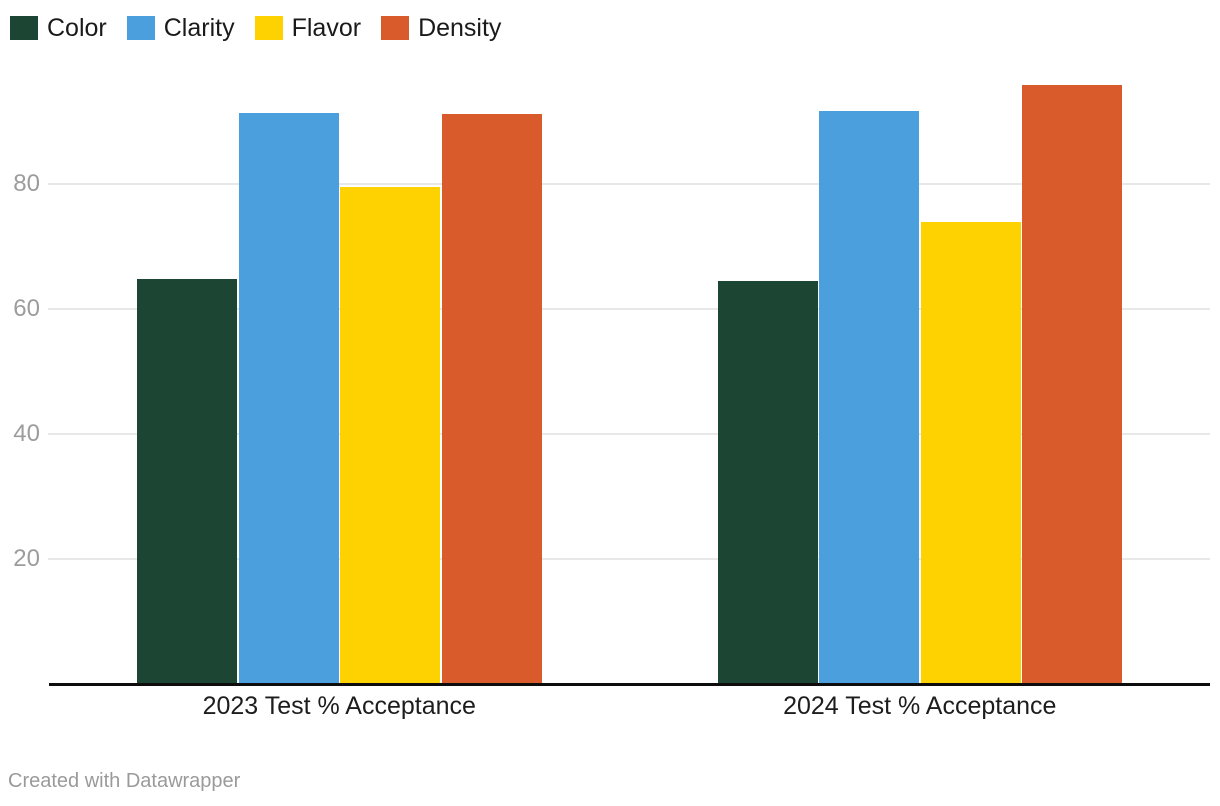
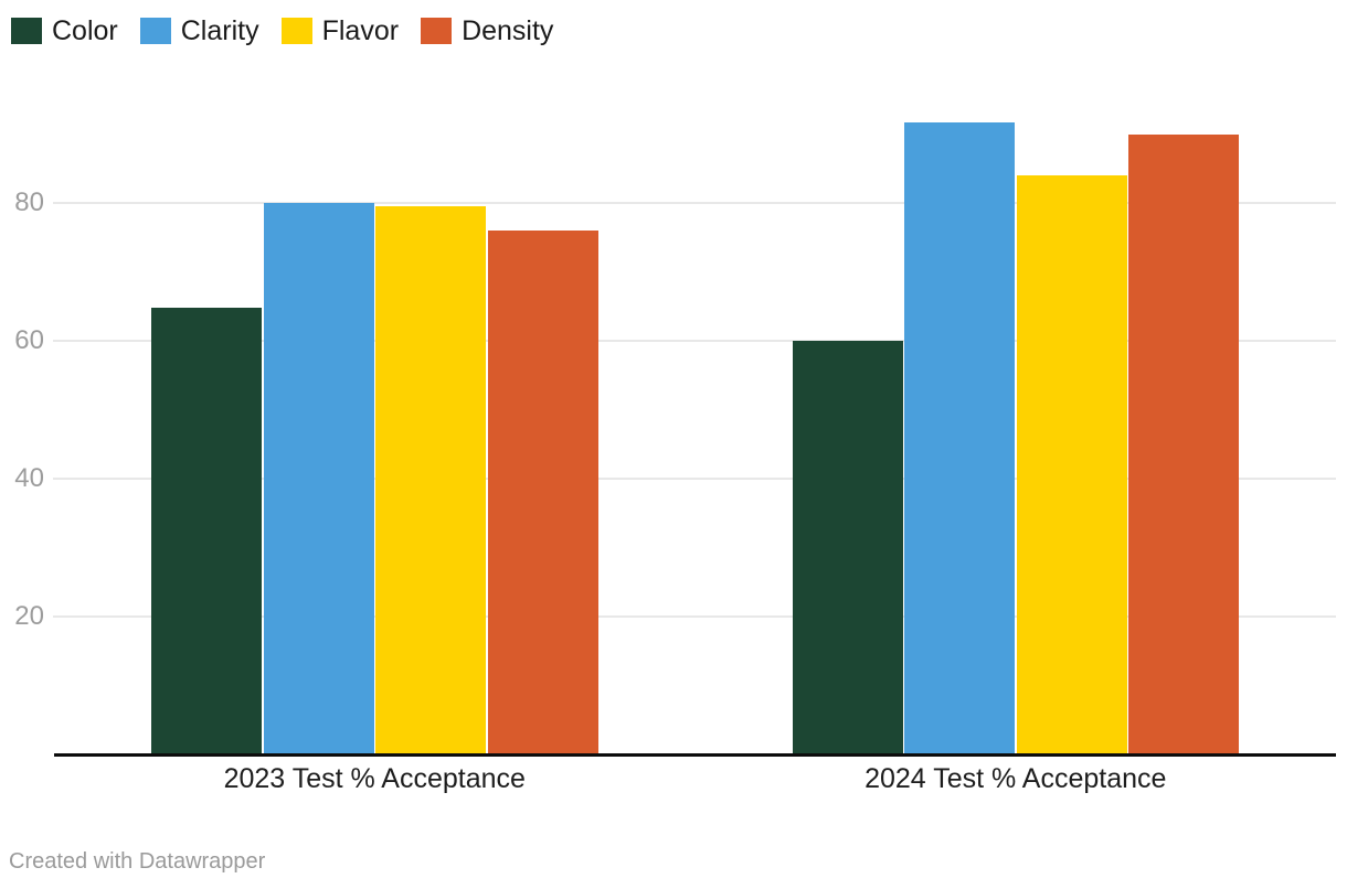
Clarity/2023 Test % Acceptance: 91 -> 80
Density/2023 Test % Acceptance: 91 -> 76
Color/2024 Test % Acceptance: 64 -> 60
Flavor/2024 Test % Acceptance: 74 -> 84
Density/2024 Test % Acceptance: 96 -> 90
